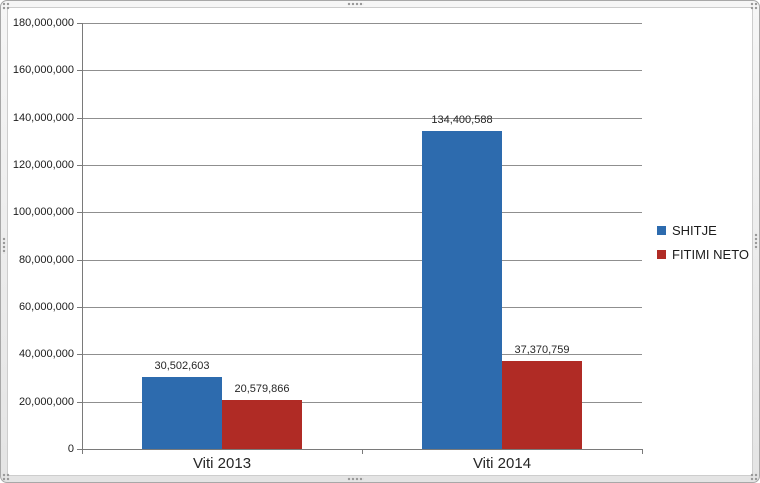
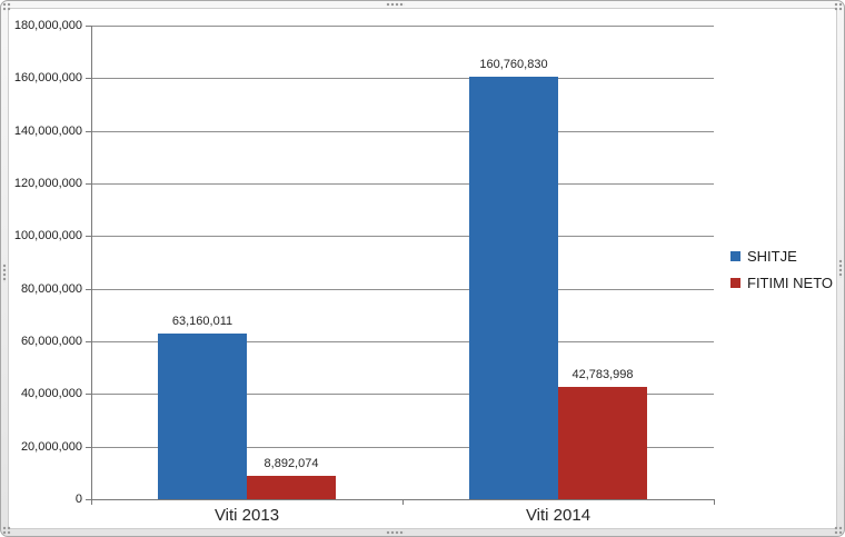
SHITJE/Viti 2013: 30,502,603 -> 63,160,011
FITIMI NETO/Viti 2013: 20,579,866 -> 8,892,074
SHITJE/Viti 2014: 134,400,588 -> 160,760,830
FITIMI NETO/Viti 2014: 37,370,759 -> 42,783,998
